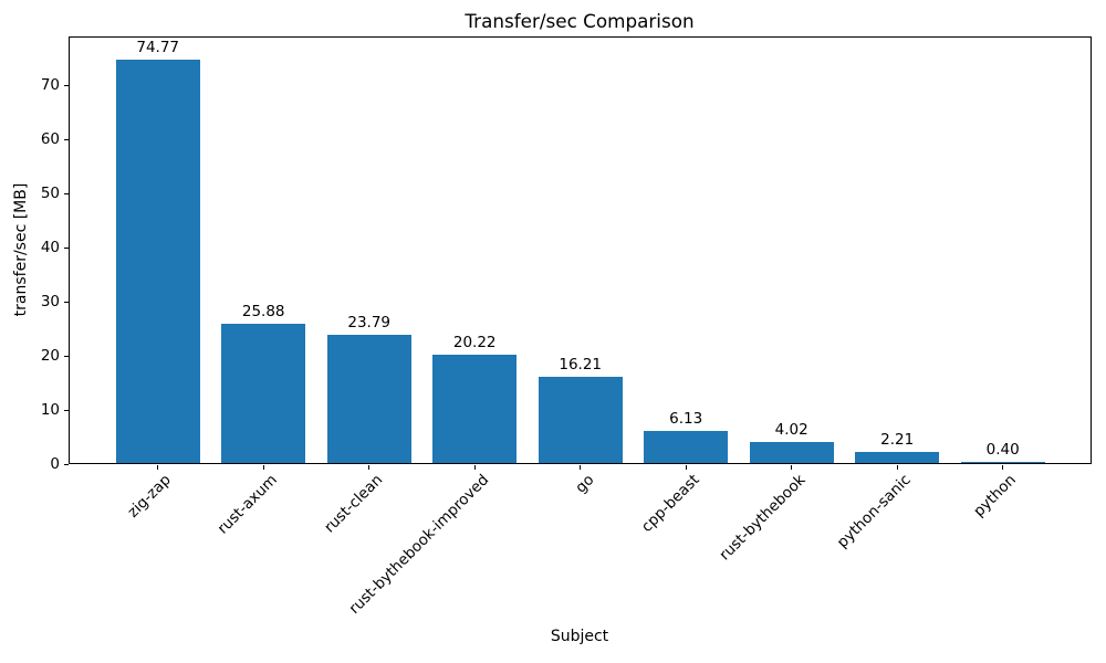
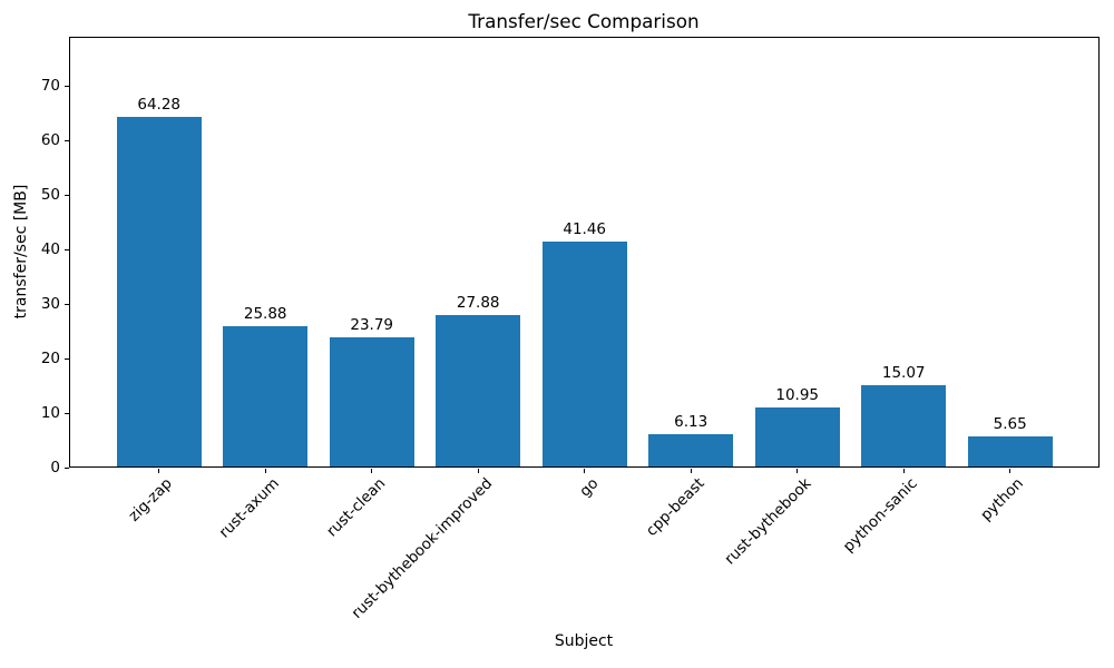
zig-zap: 74.77 -> 64.28
rust-bythebook-improved: 20.22 -> 27.88
go: 16.21 -> 41.46
rust-bythebook: 4.02 -> 10.95
python-sanic: 2.21 -> 15.07
python: 0.40 -> 5.65
